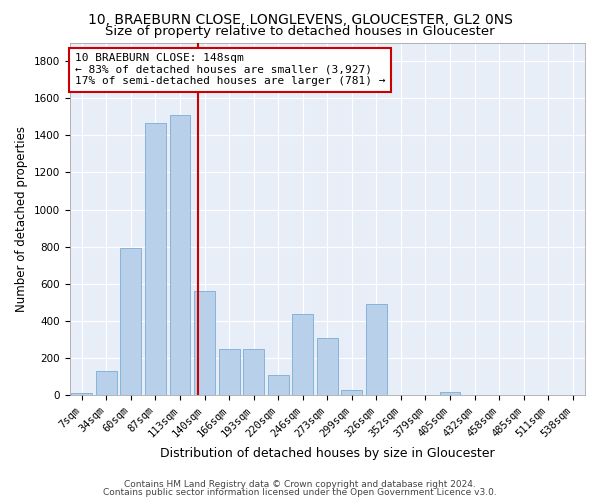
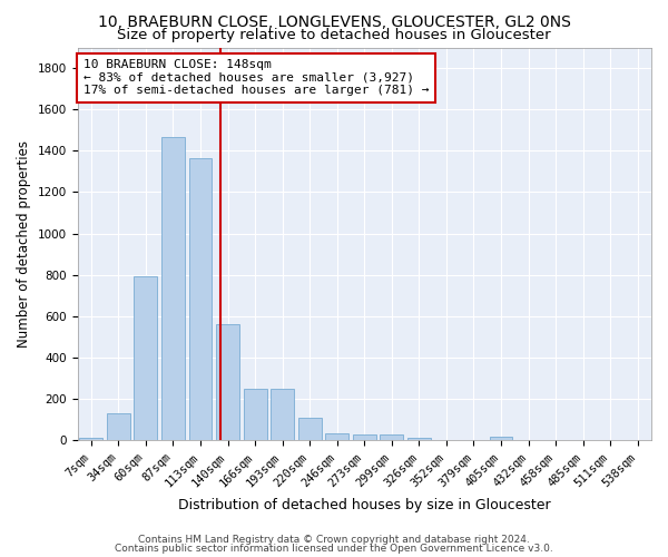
113sqm: 1510 -> 1360
246sqm: 440 -> 40
273sqm: 310 -> 30
326sqm: 490 -> 20
